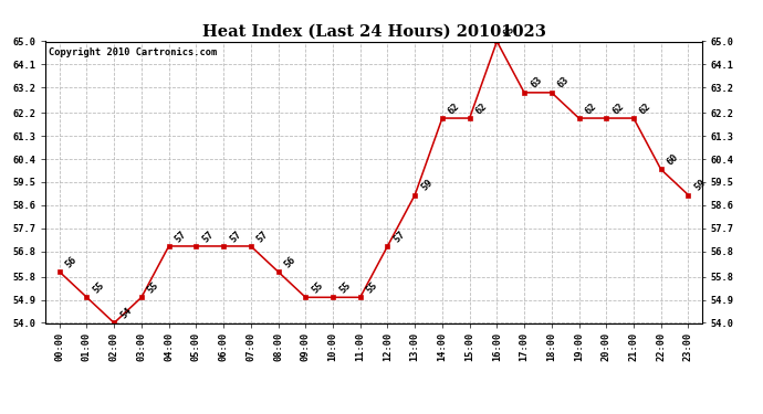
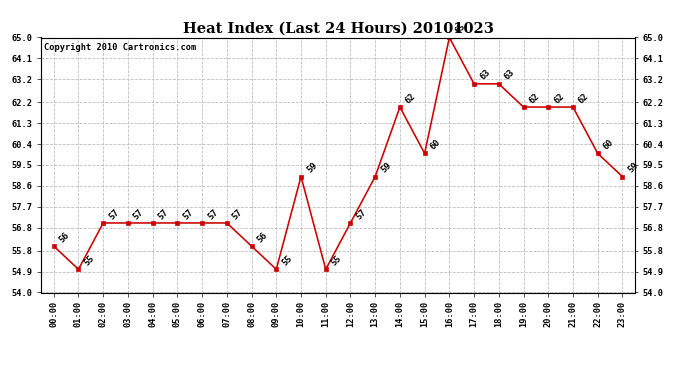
02:00: 54 -> 57
03:00: 55 -> 57
10:00: 55 -> 59
15:00: 62 -> 60
